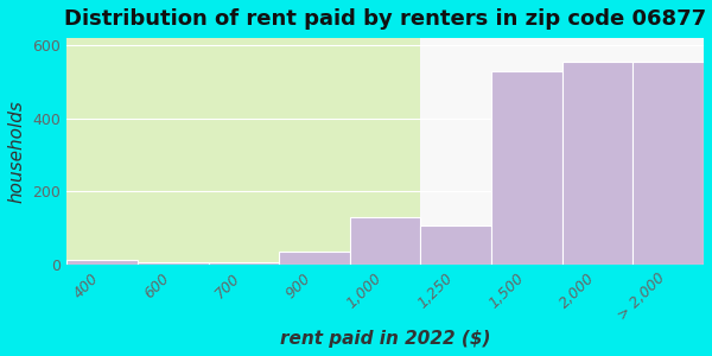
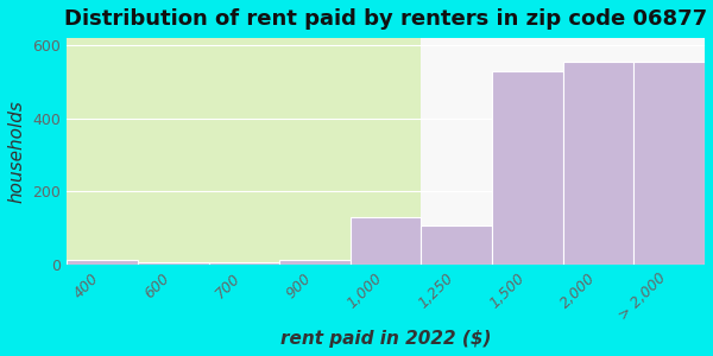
900: 35 -> 13
